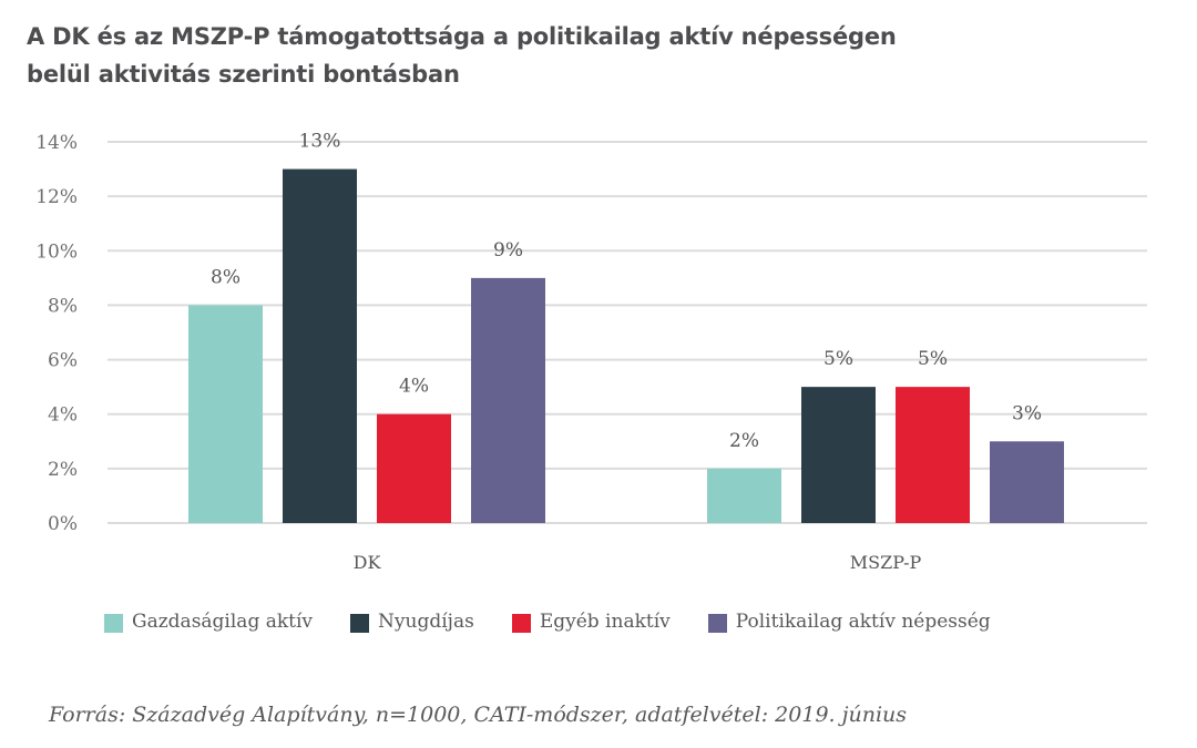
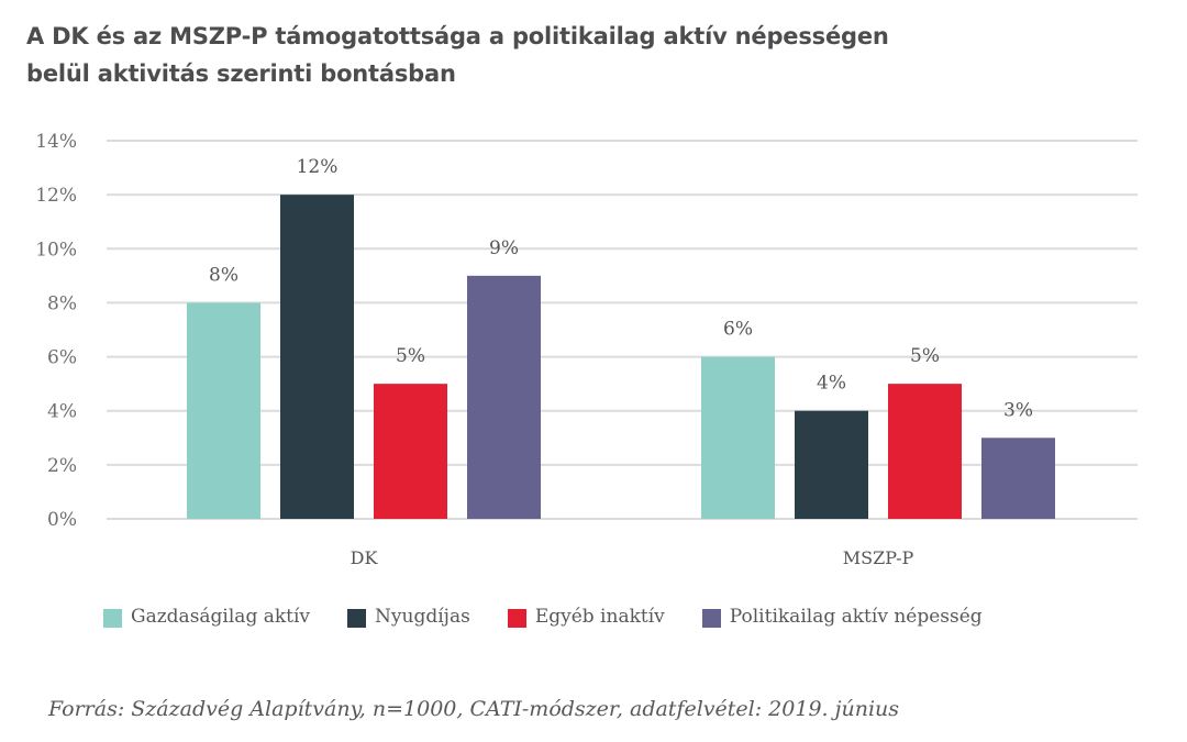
Nyugdíjas/DK: 13% -> 12%
Egyéb inaktív/DK: 4% -> 5%
Gazdaságilag aktív/MSZP-P: 2% -> 6%
Nyugdíjas/MSZP-P: 5% -> 4%
